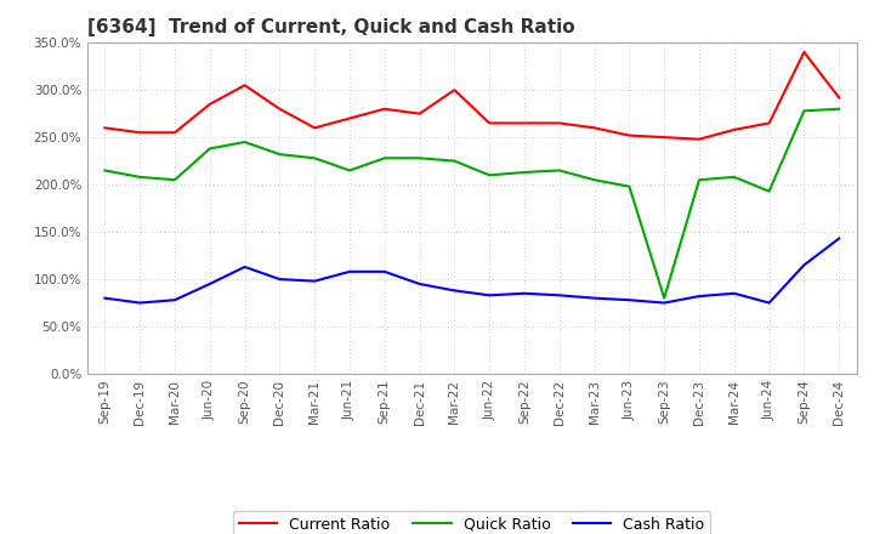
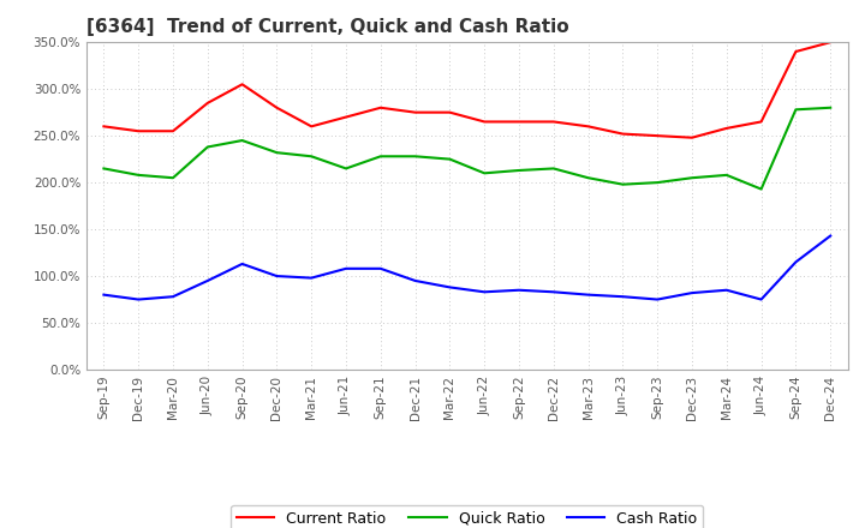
Current Ratio/Mar-22: 300% -> 275%
Quick Ratio/Sep-23: 80% -> 200%
Current Ratio/Dec-24: 292% -> 350%
